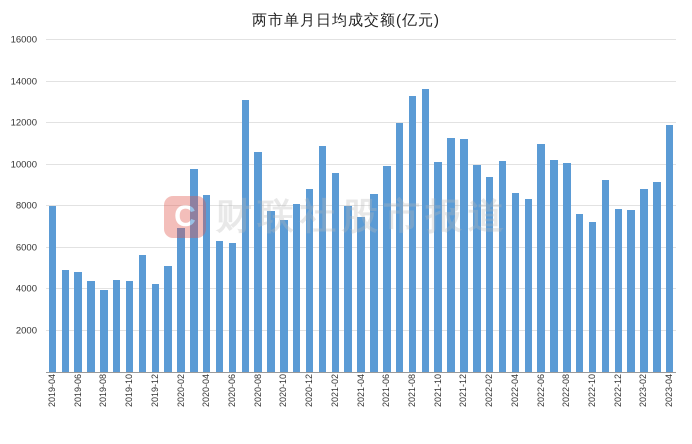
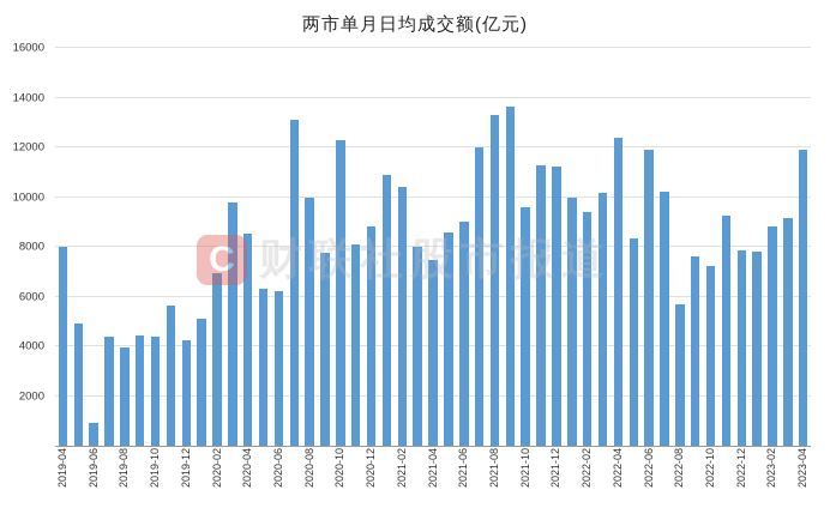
2019-06: 4800 -> 900
2020-08: 10600 -> 10000
2020-10: 7400 -> 12300
2021-02: 9600 -> 10400
2021-06: 10000 -> 9000
2021-10: 10100 -> 9600
2022-04: 8600 -> 12400
2022-06: 11000 -> 11900
2022-08: 10000 -> 5700
